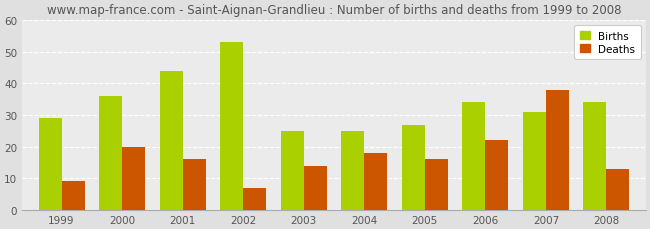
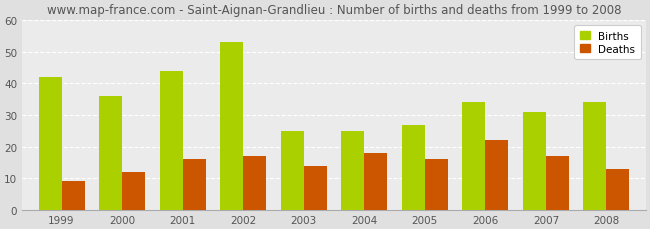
Births/1999: 29 -> 42
Deaths/2000: 20 -> 12
Deaths/2002: 7 -> 17
Deaths/2007: 38 -> 17
